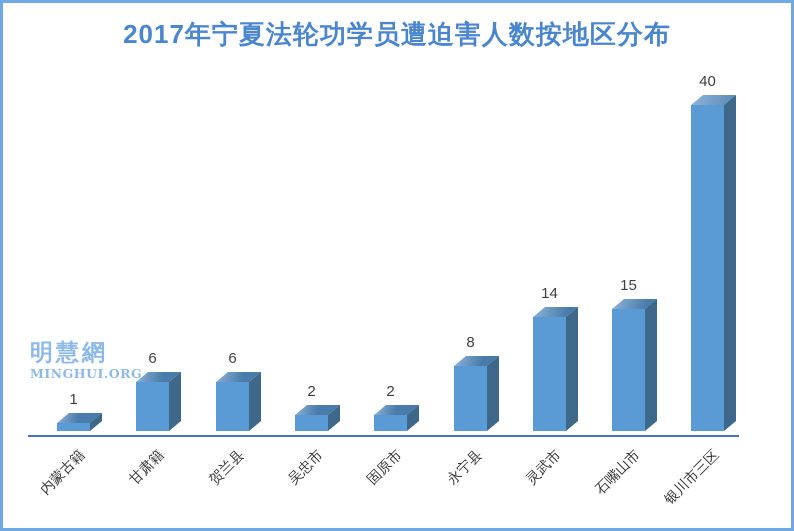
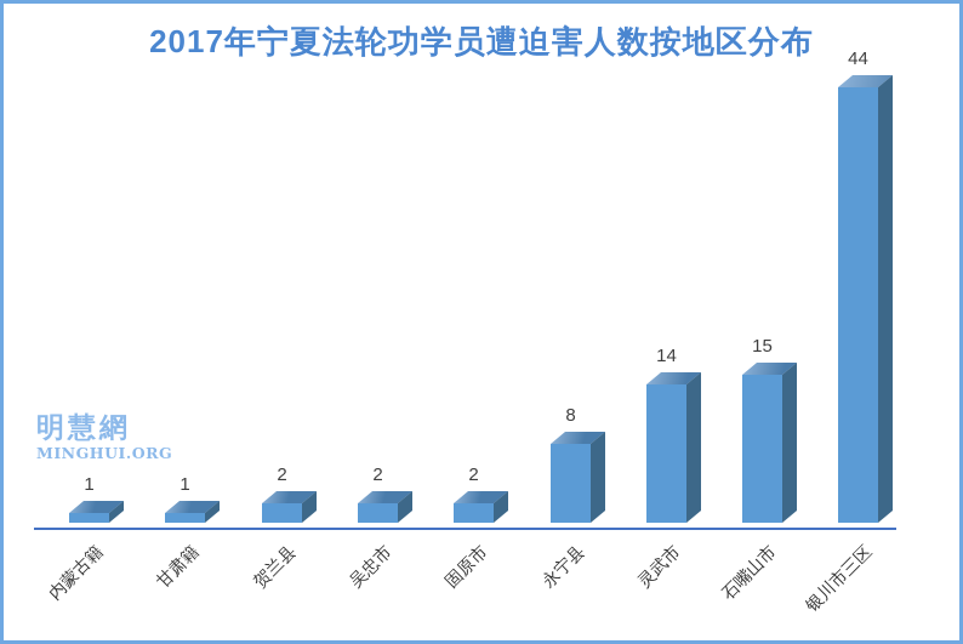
甘肃籍: 6 -> 1
贺兰县: 6 -> 2
银川市三区: 40 -> 44
